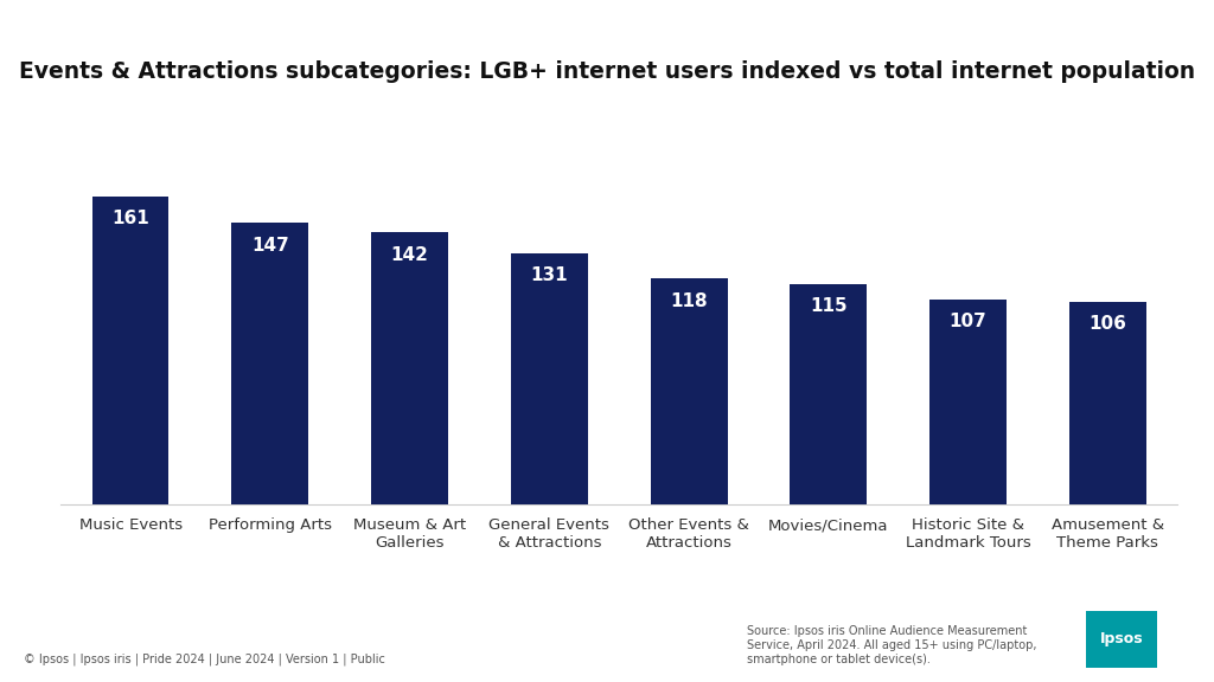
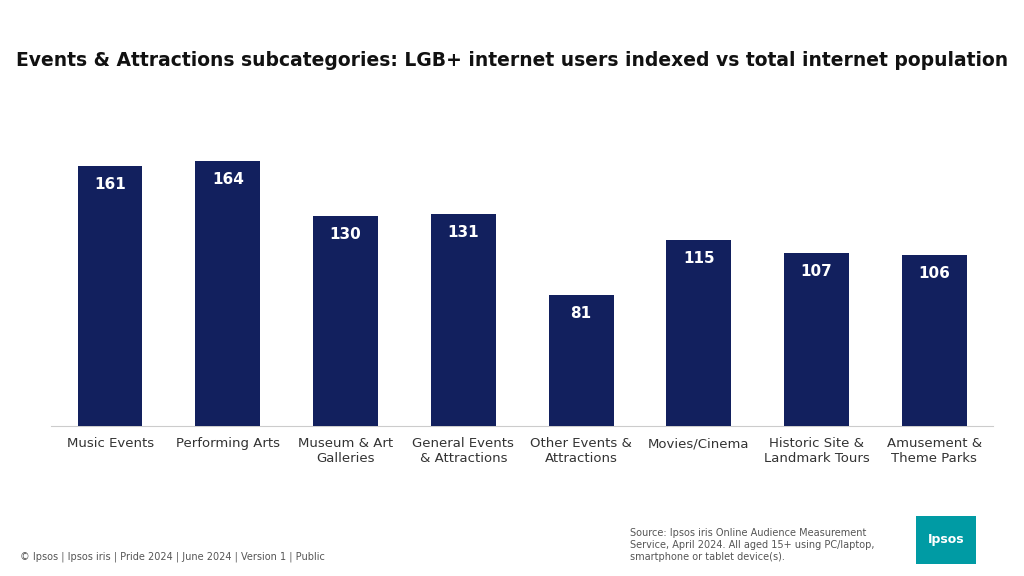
Performing Arts: 147 -> 164
Museum & Art Galleries: 142 -> 130
Other Events & Attractions: 118 -> 81
